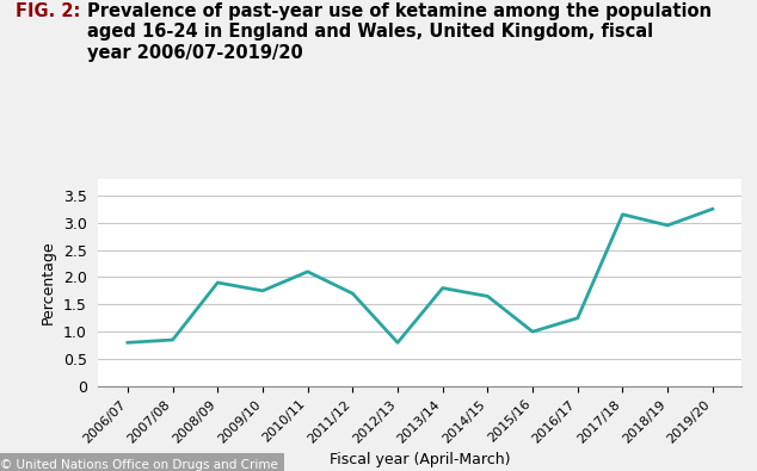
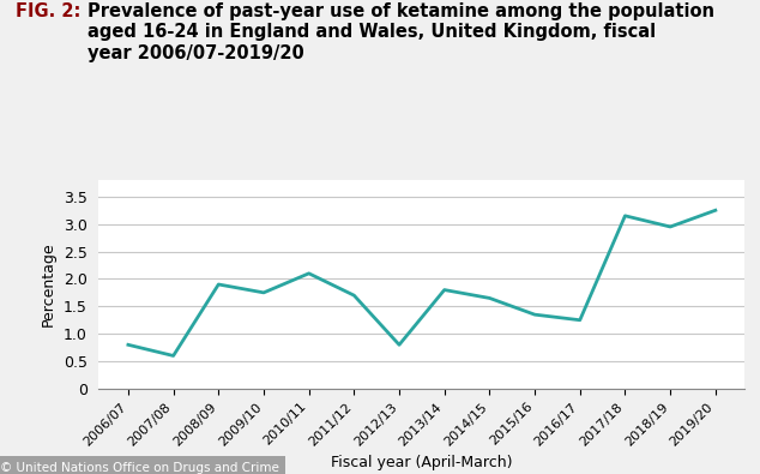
2007/08: 0.85 -> 0.60
2015/16: 1.00 -> 1.35
